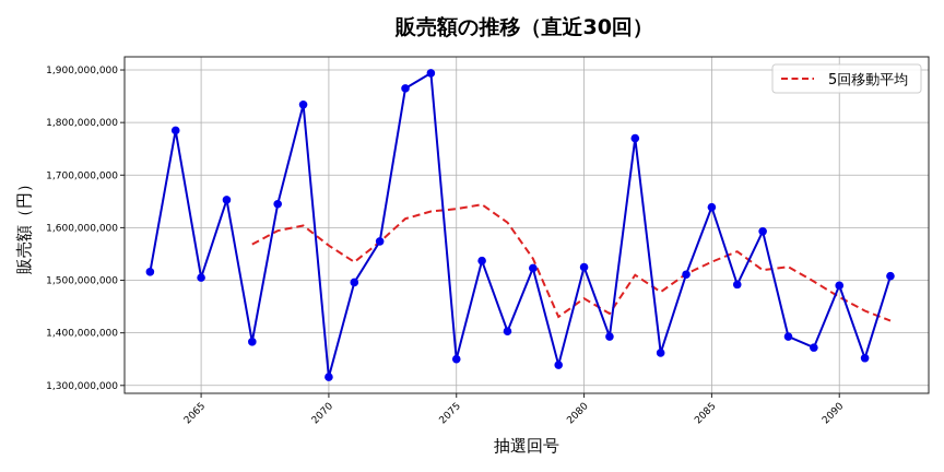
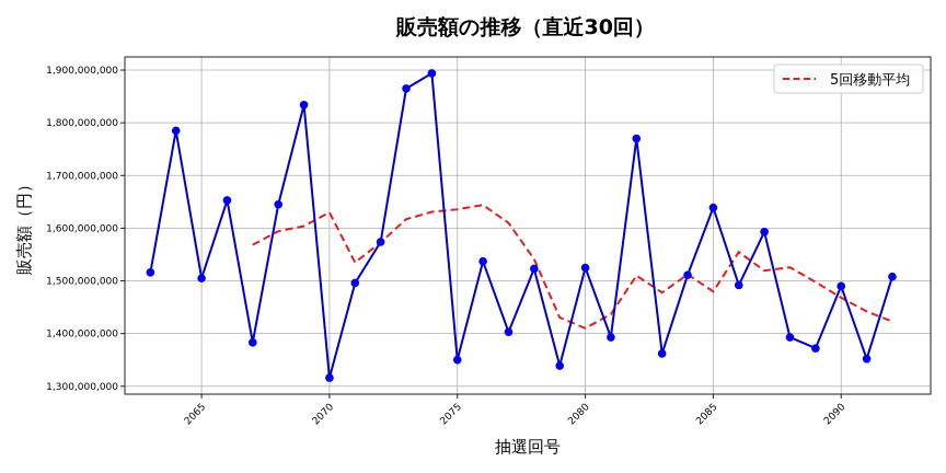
5回移動平均/2070: 1570000000 -> 1630000000
5回移動平均/2080: 1470000000 -> 1410000000
5回移動平均/2085: 1540000000 -> 1480000000
